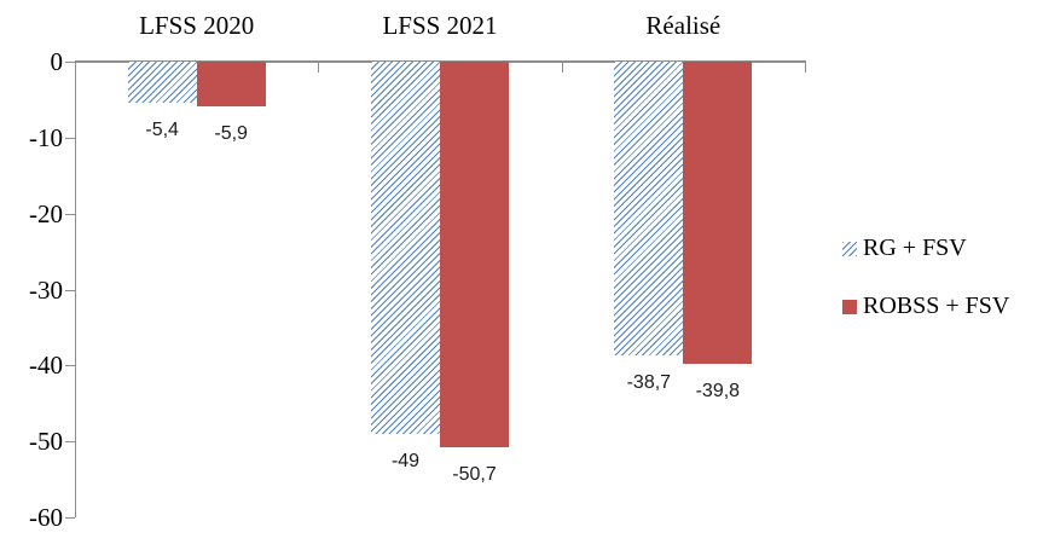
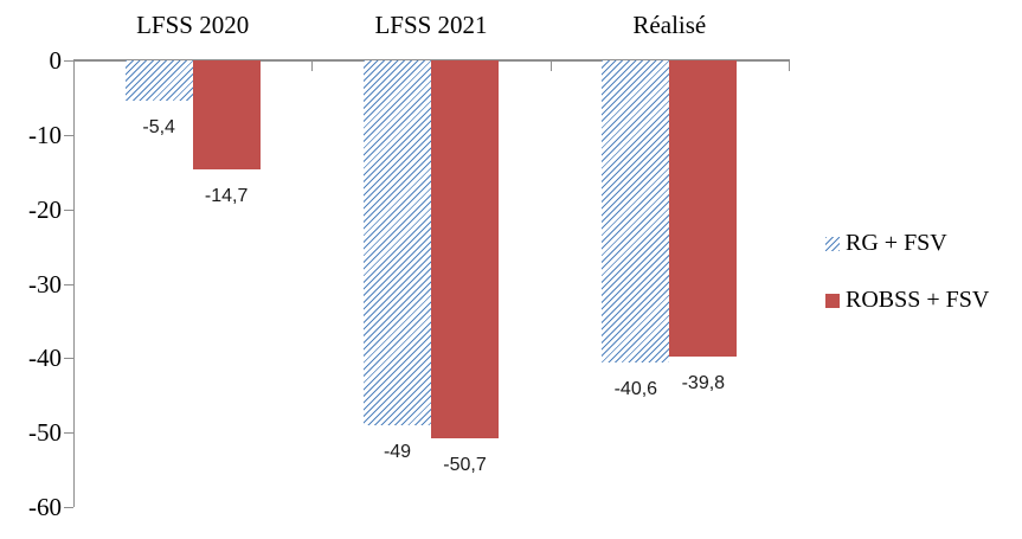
ROBSS + FSV/LFSS 2020: -5,9 -> -14,7
RG + FSV/Réalisé: -38,7 -> -40,6
